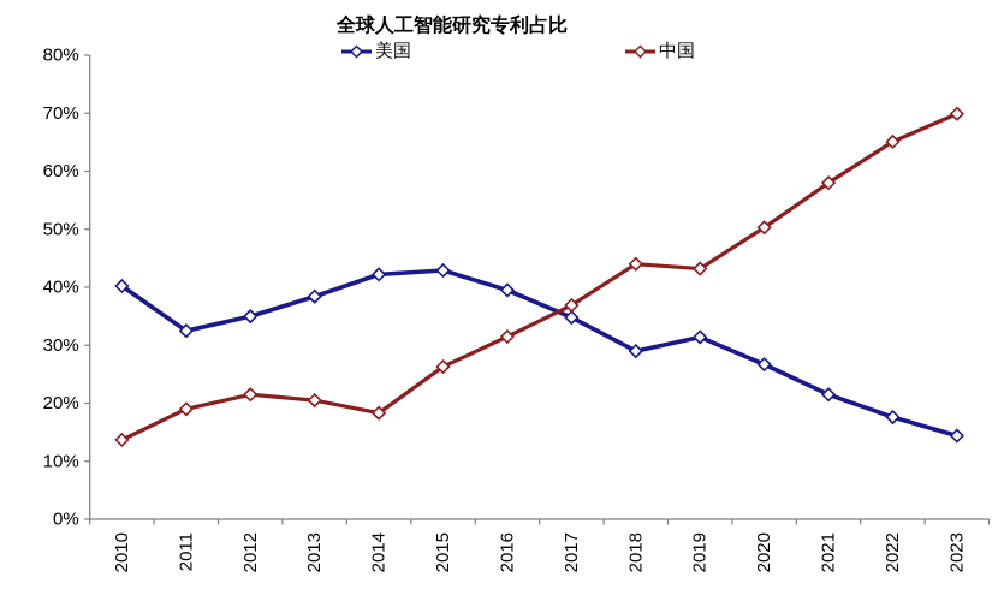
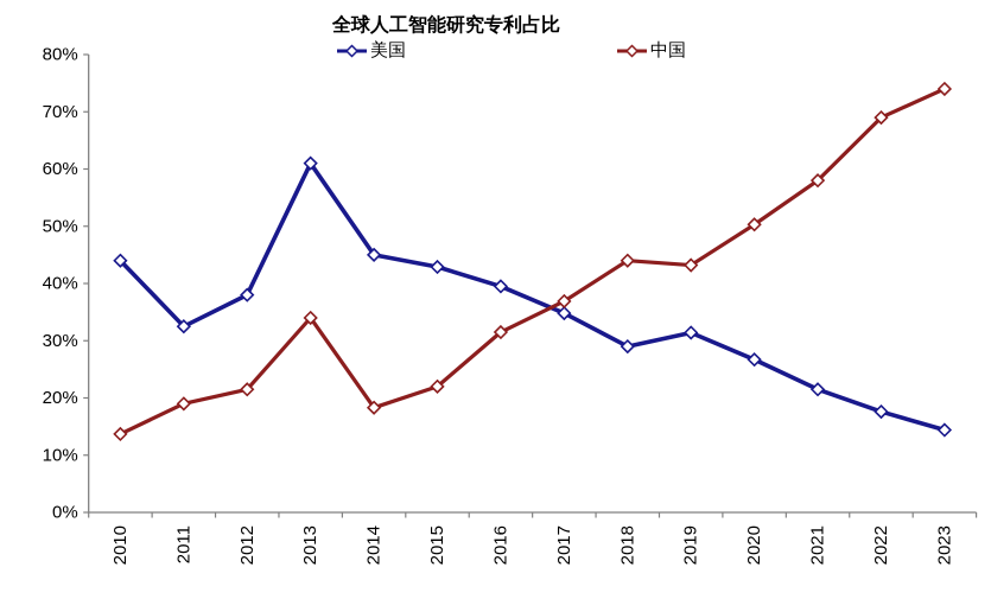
美国/2010: 40% -> 44%
美国/2012: 35% -> 38%
美国/2013: 38% -> 61%
中国/2013: 20% -> 34%
美国/2014: 42% -> 45%
中国/2015: 26% -> 22%
中国/2022: 65% -> 69%
中国/2023: 70% -> 74%
